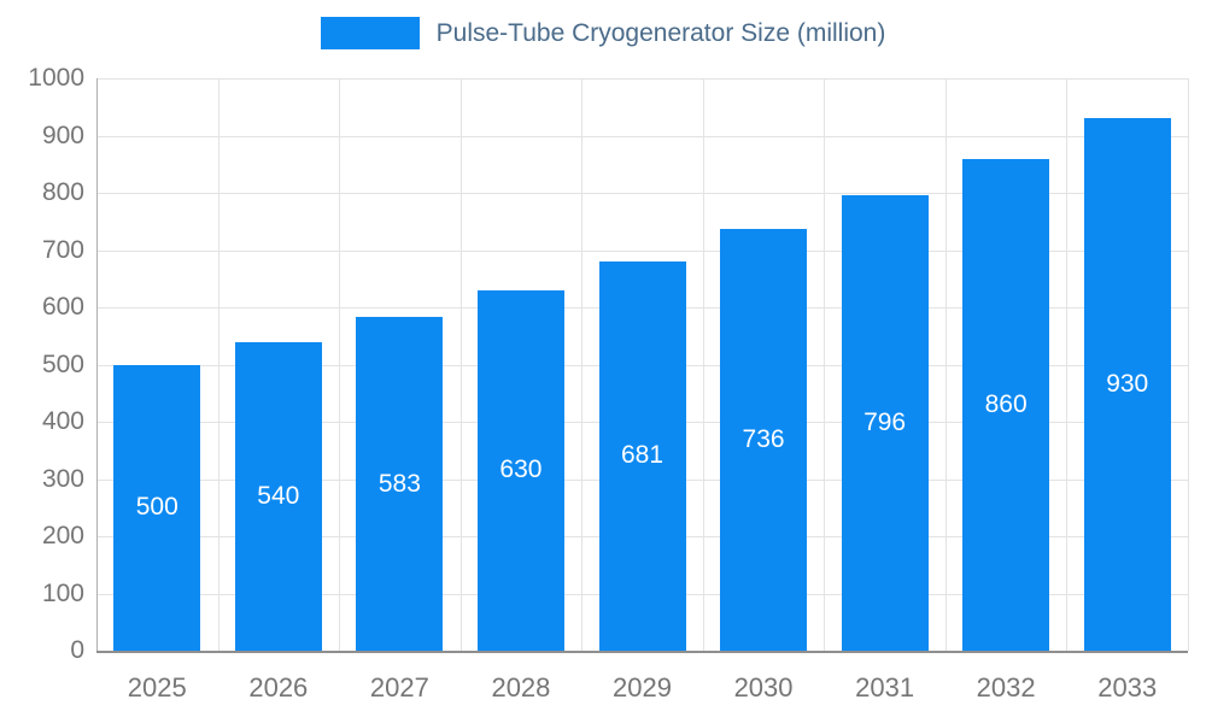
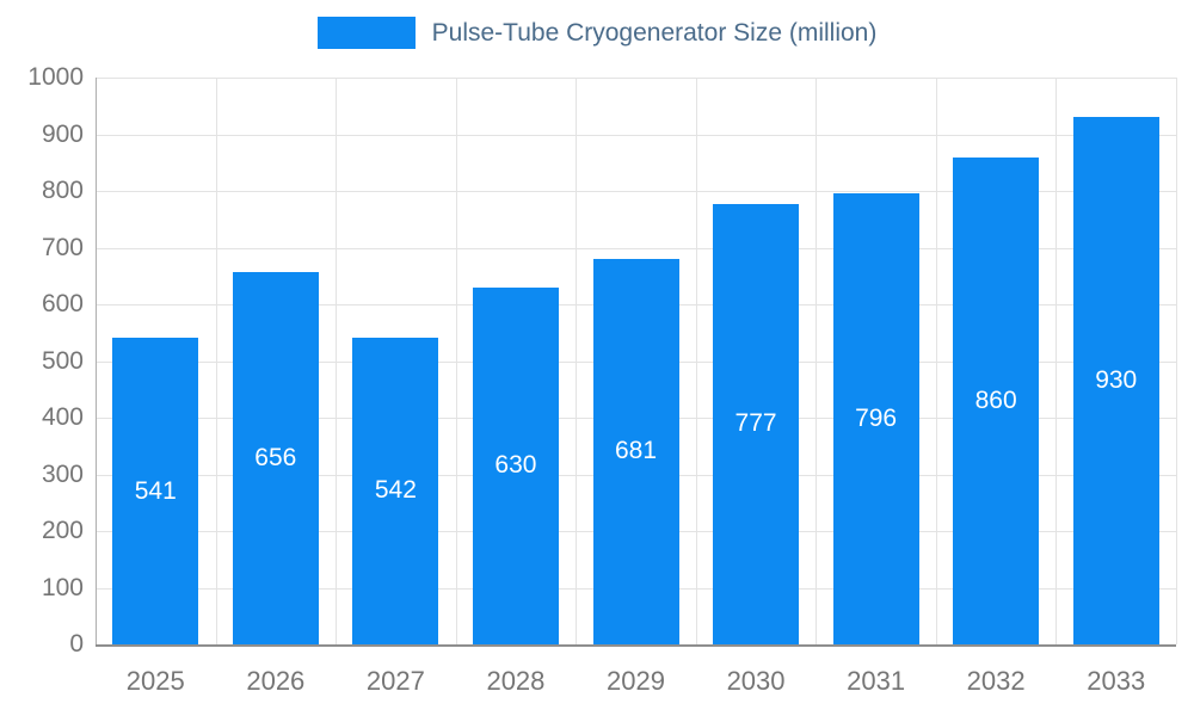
2025: 500 -> 541
2026: 540 -> 656
2027: 583 -> 542
2030: 736 -> 777
